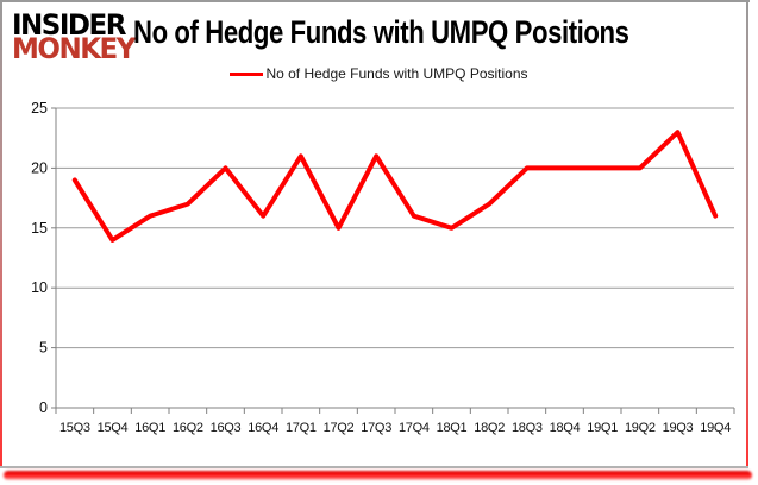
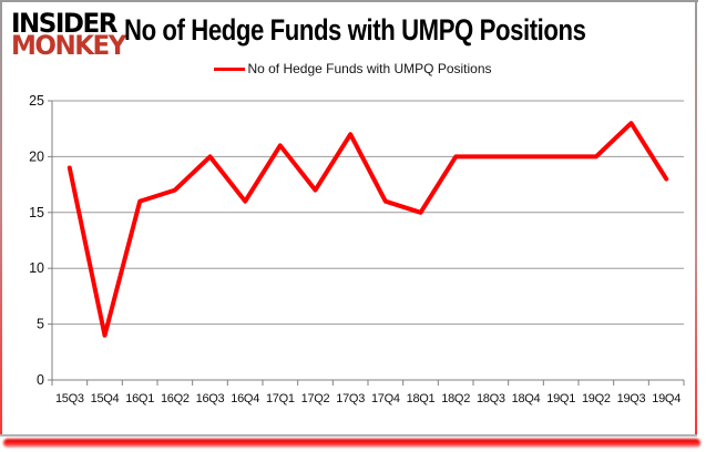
15Q4: 14 -> 4
17Q2: 15 -> 17
17Q3: 21 -> 22
18Q2: 17 -> 20
19Q4: 16 -> 18
